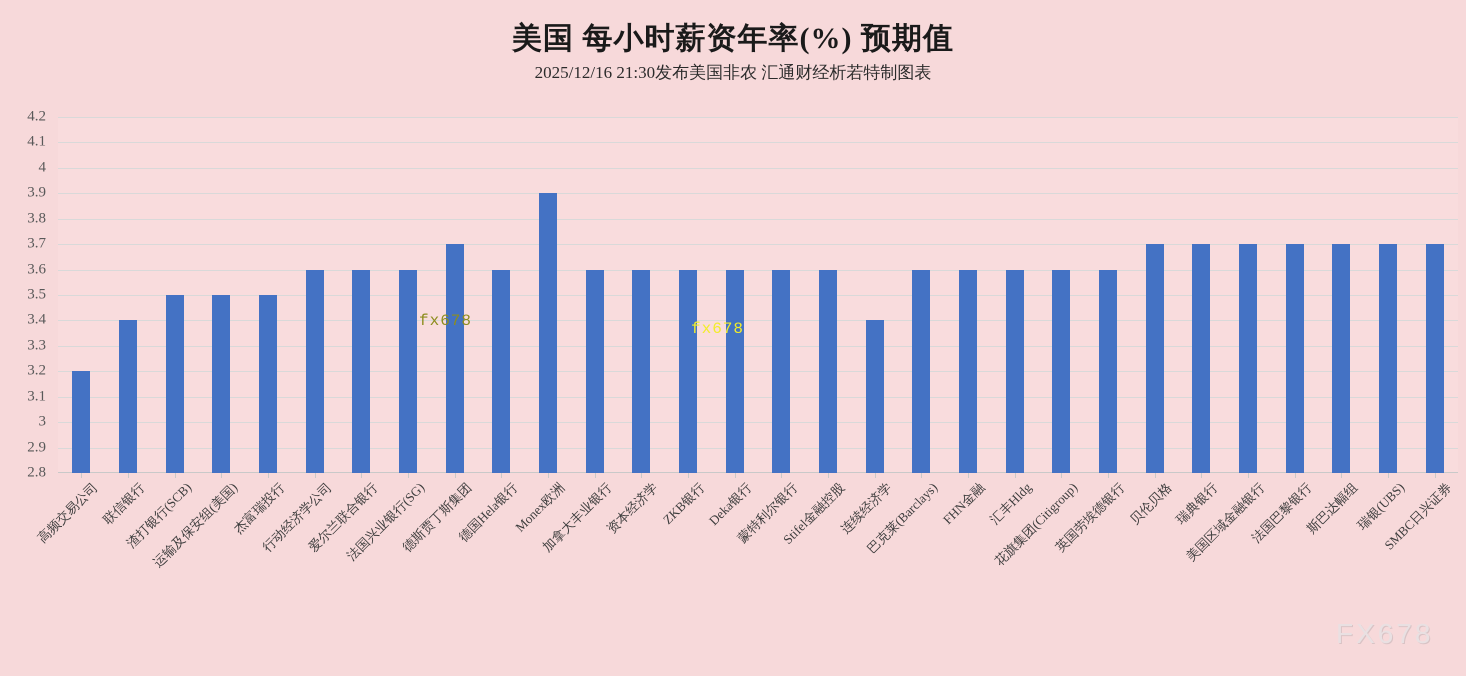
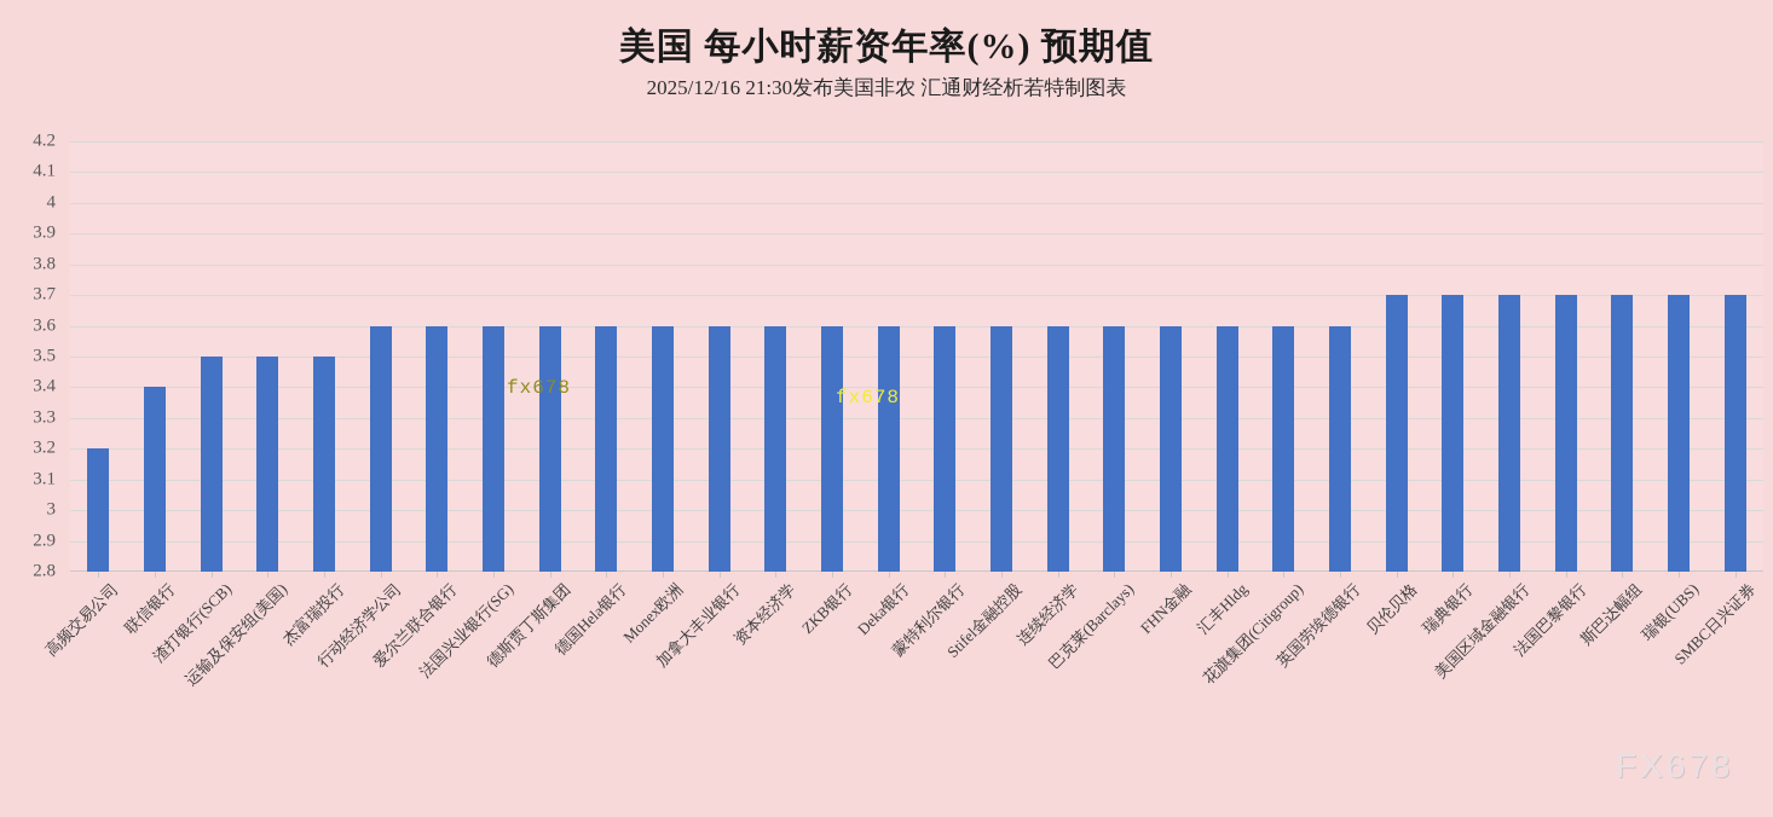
德斯贾丁斯集团: 3.7 -> 3.6
Monex欧洲: 3.9 -> 3.6
连续经济学: 3.4 -> 3.6
